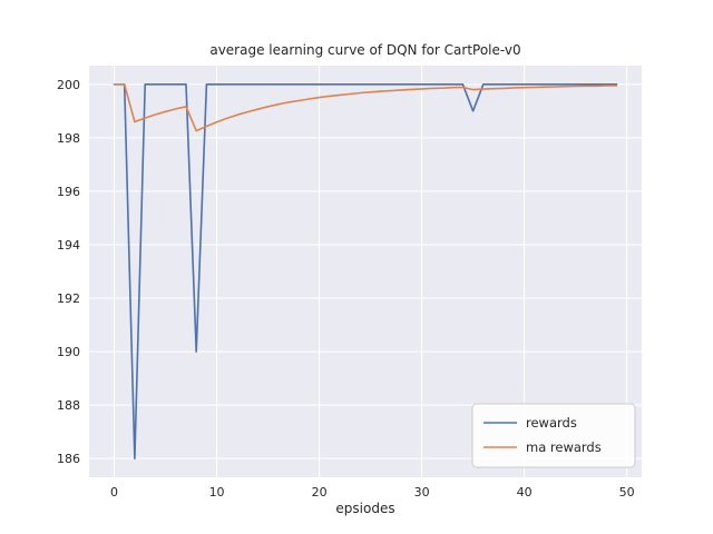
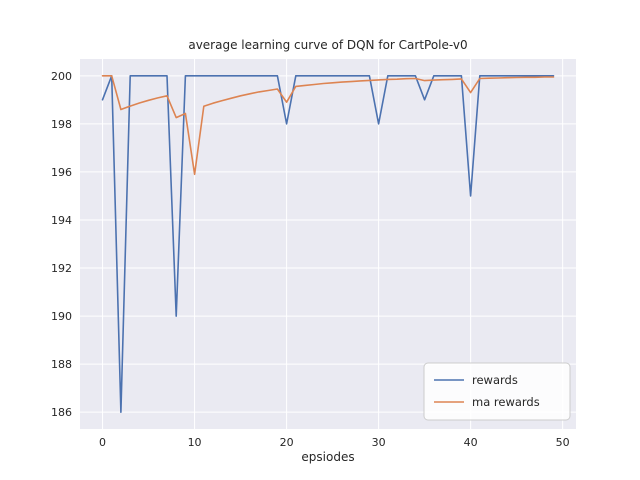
rewards/0: 200 -> 199
ma rewards/10: 198.6 -> 195.9
rewards/20: 200 -> 198
ma rewards/20: 199.5 -> 198.9
rewards/30: 200 -> 198
rewards/40: 200 -> 195
ma rewards/40: 199.9 -> 199.3
